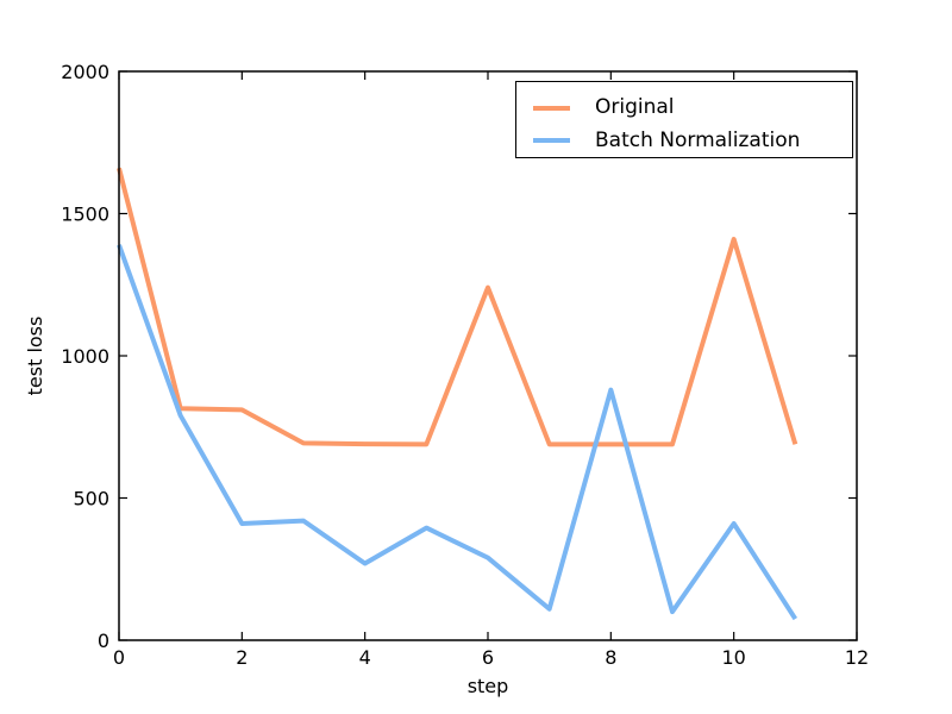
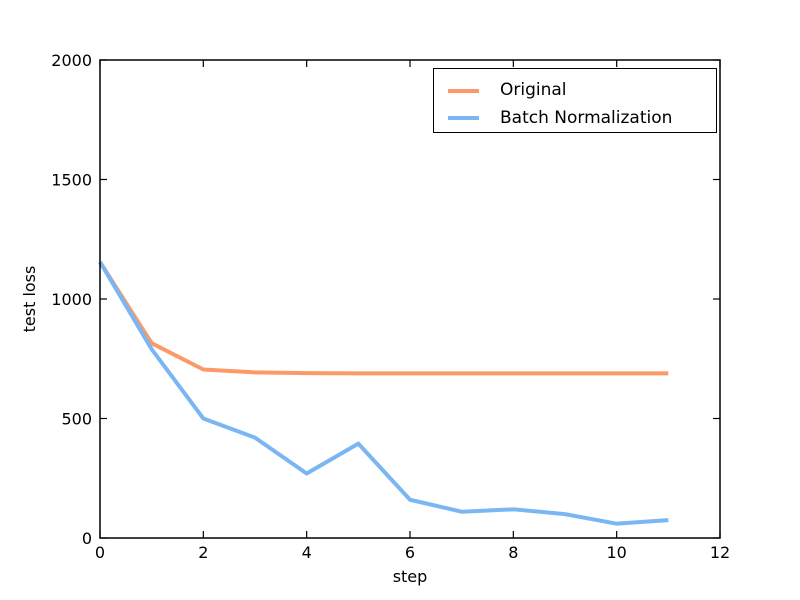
Original/0: 1660 -> 1160
Batch Normalization/0: 1390 -> 1160
Original/2: 810 -> 700
Batch Normalization/2: 410 -> 500
Original/6: 1240 -> 690
Batch Normalization/6: 290 -> 160
Batch Normalization/8: 880 -> 120
Original/10: 1410 -> 690
Batch Normalization/10: 410 -> 60
